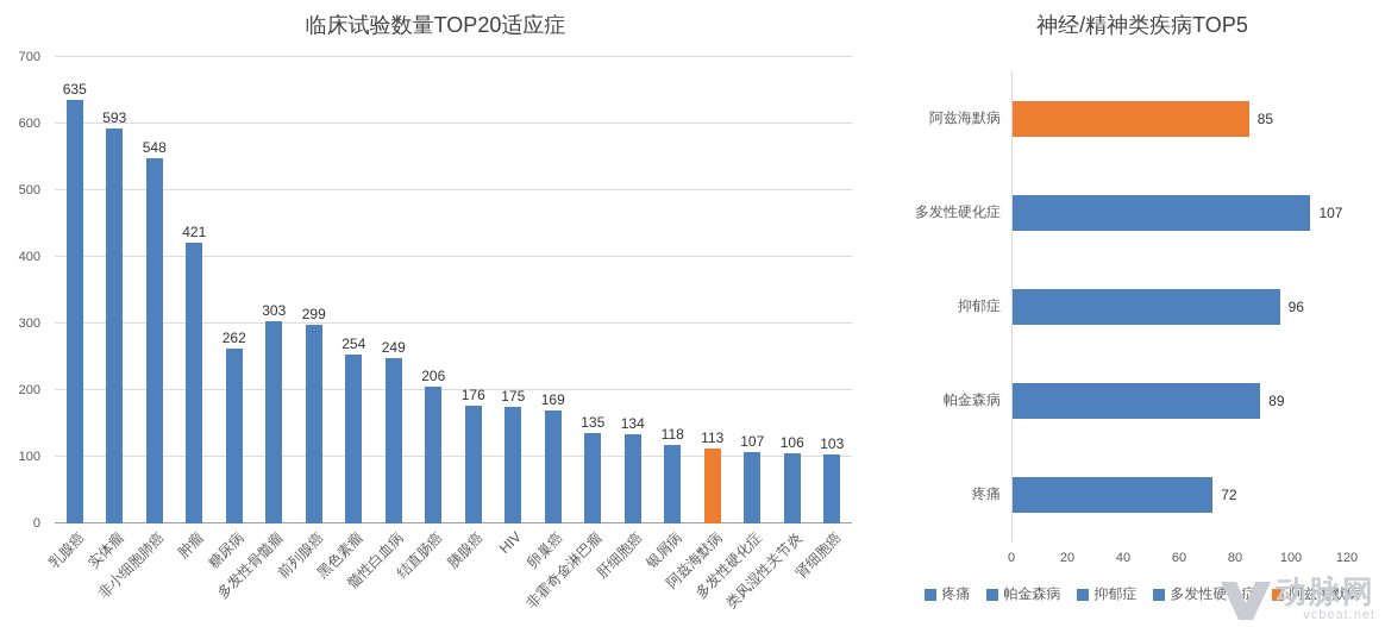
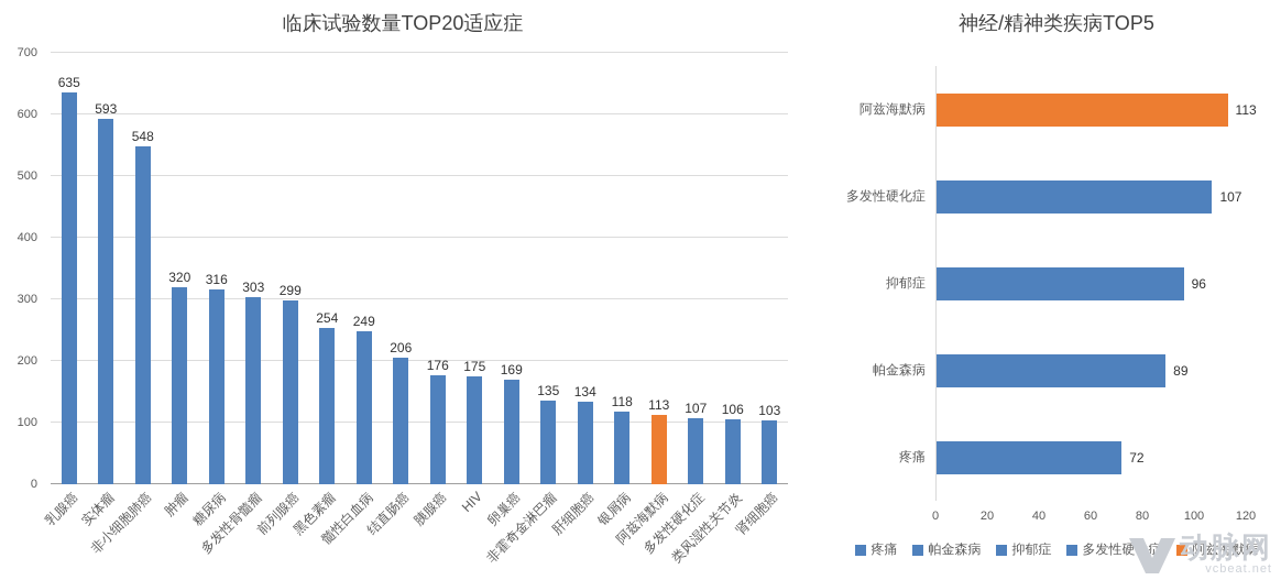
临床试验数量TOP20适应症/肿瘤: 421 -> 320
临床试验数量TOP20适应症/糖尿病: 262 -> 316
神经/精神类疾病TOP5/阿兹海默病: 85 -> 113
